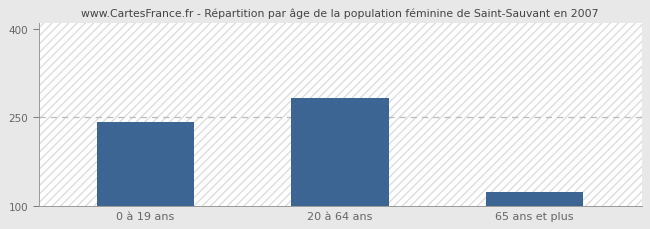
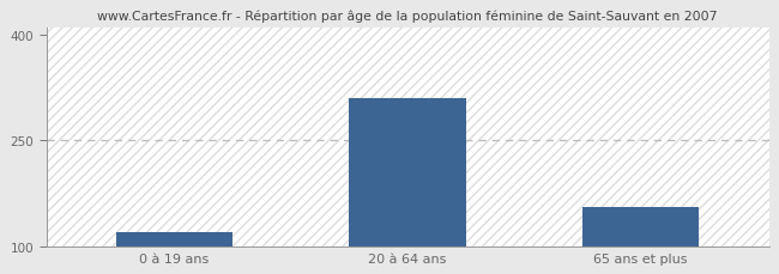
0 à 19 ans: 242 -> 120
20 à 64 ans: 282 -> 310
65 ans et plus: 124 -> 155
